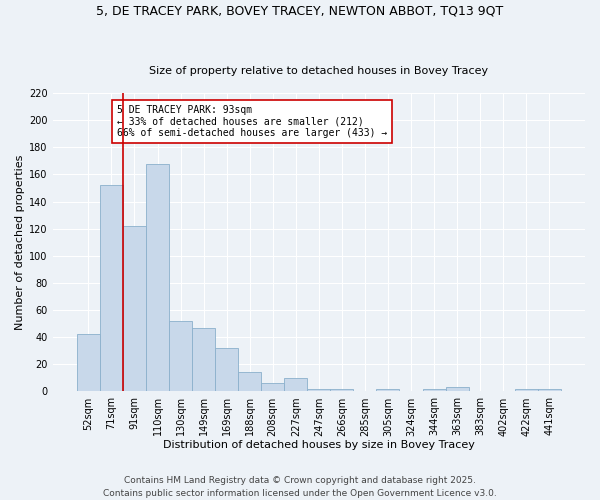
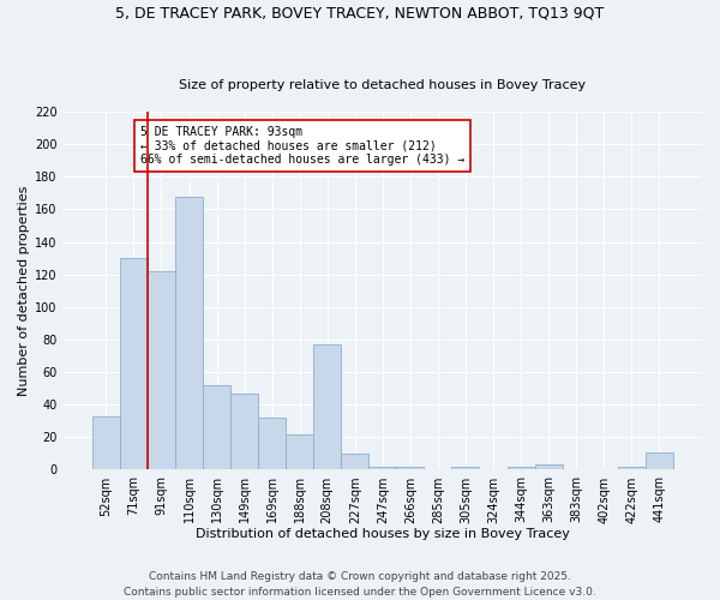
52sqm: 42 -> 33
71sqm: 152 -> 130
188sqm: 14 -> 22
208sqm: 6 -> 77
441sqm: 2 -> 11
